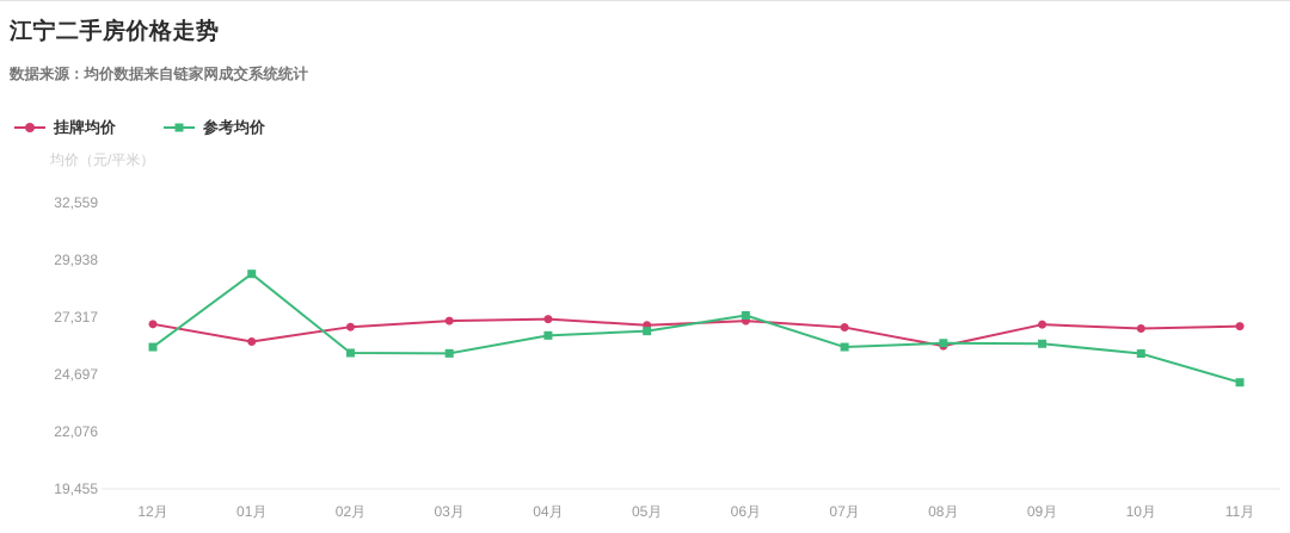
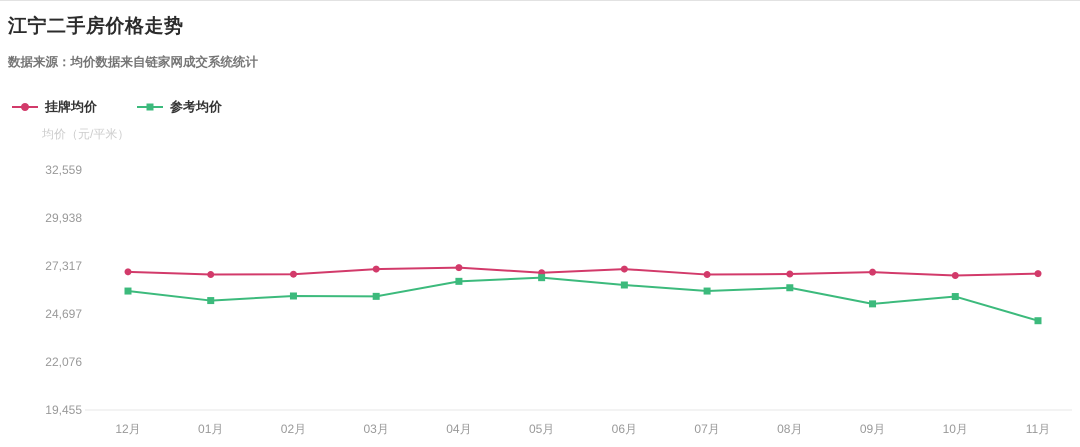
挂牌均价/01月: 26200 -> 26800
参考均价/01月: 29300 -> 25400
参考均价/06月: 27400 -> 26300
挂牌均价/08月: 26000 -> 26900
参考均价/09月: 26100 -> 25200
